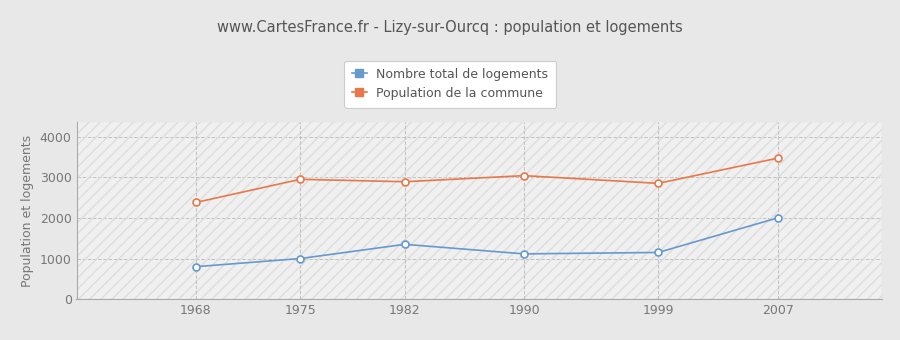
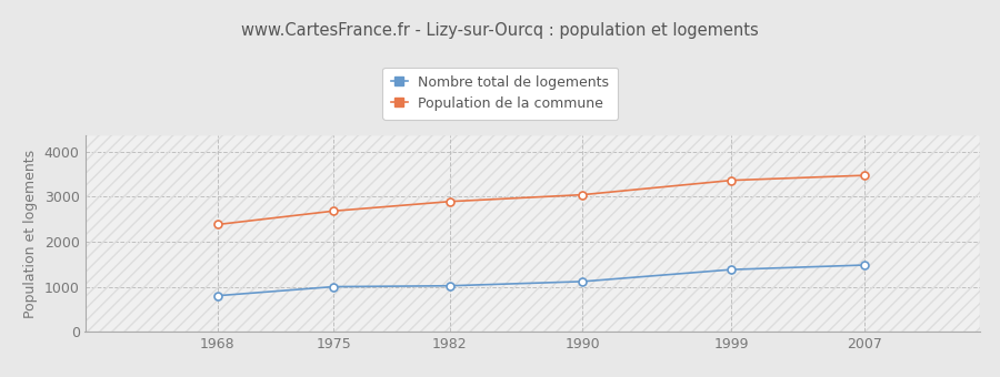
Population de la commune/1975: 2950 -> 2680
Nombre total de logements/1982: 1350 -> 1020
Nombre total de logements/1999: 1150 -> 1380
Population de la commune/1999: 2850 -> 3360
Nombre total de logements/2007: 2000 -> 1480
